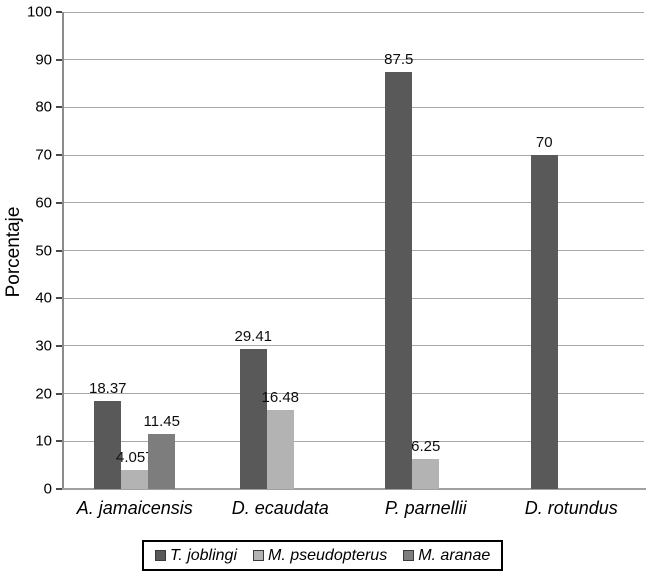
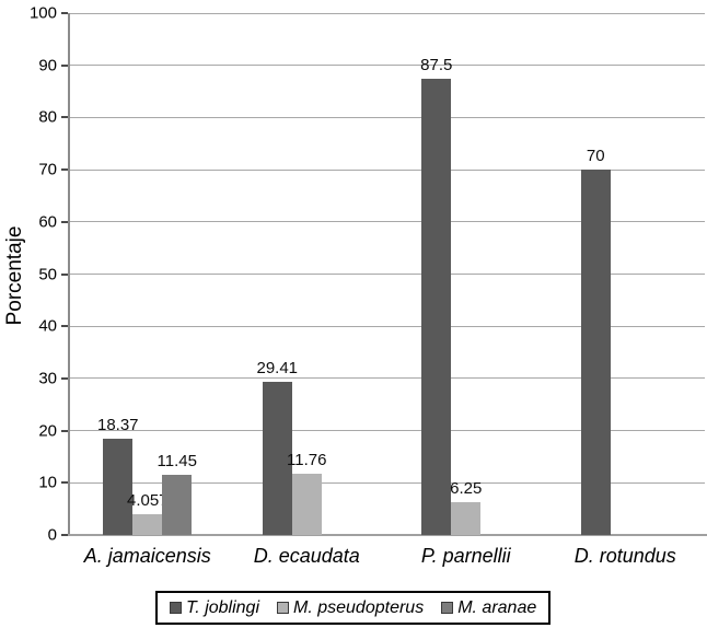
M. pseudopterus/D. ecaudata: 16.48 -> 11.76
